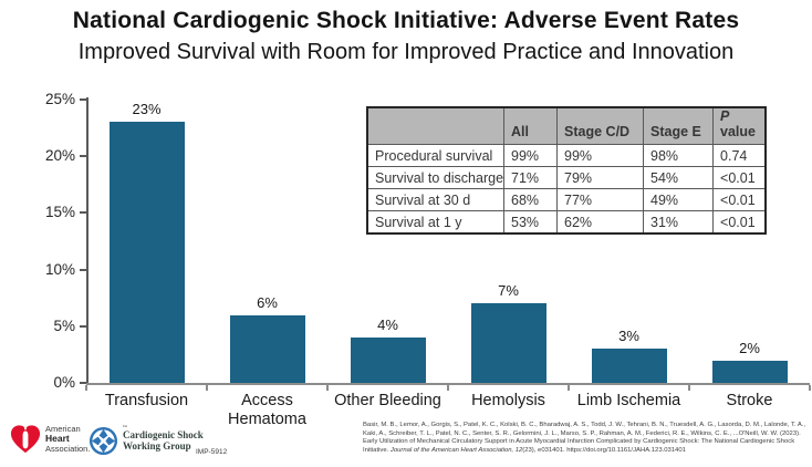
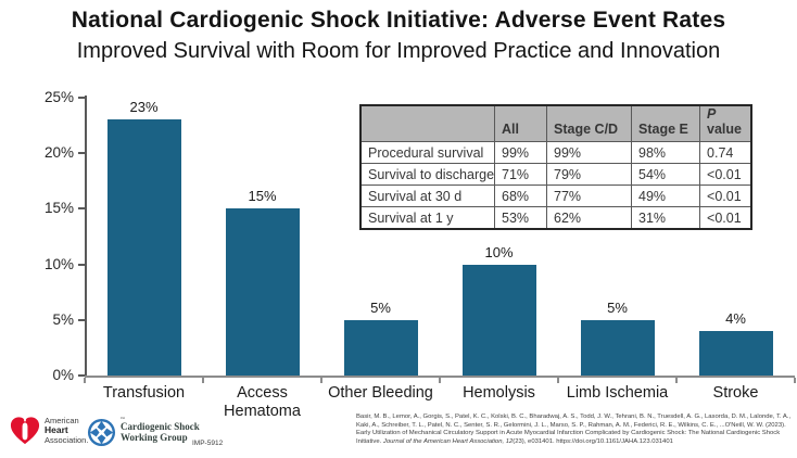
Access Hematoma: 6% -> 15%
Other Bleeding: 4% -> 5%
Hemolysis: 7% -> 10%
Limb Ischemia: 3% -> 5%
Stroke: 2% -> 4%
